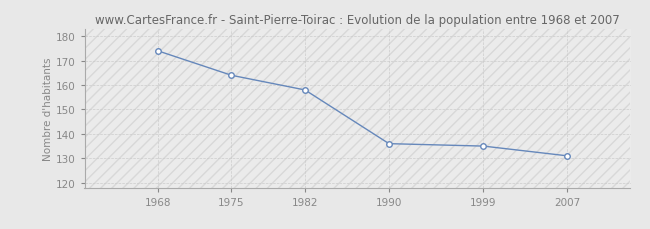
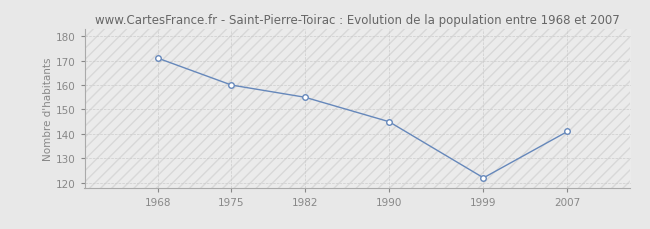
1968: 174 -> 171
1975: 164 -> 160
1982: 158 -> 155
1990: 136 -> 145
1999: 135 -> 122
2007: 131 -> 141
